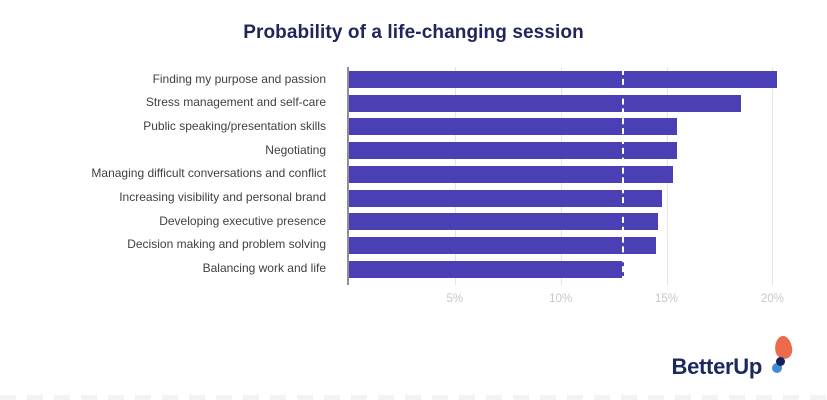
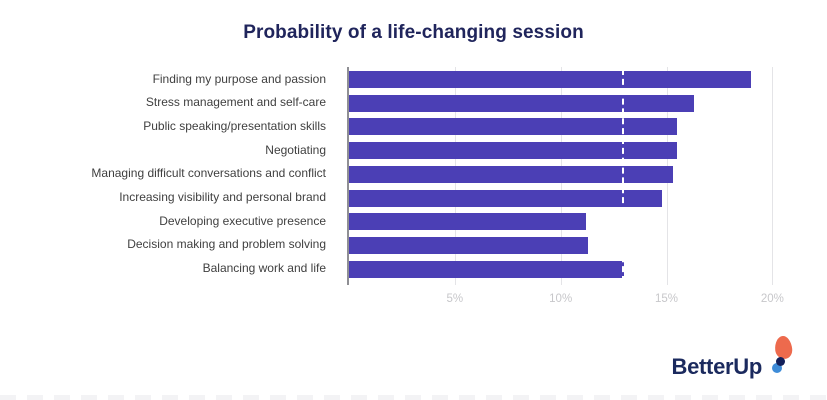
Finding my purpose and passion: 20.2% -> 19.0%
Stress management and self-care: 18.5% -> 16.3%
Developing executive presence: 14.6% -> 11.2%
Decision making and problem solving: 14.5% -> 11.3%
